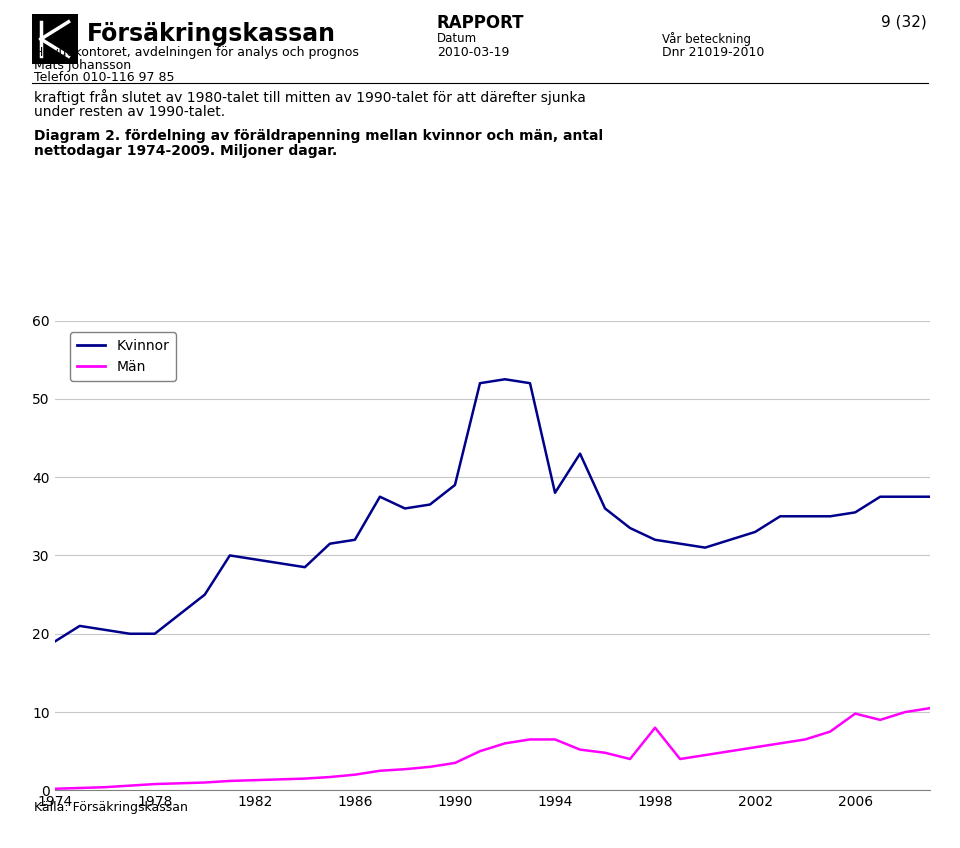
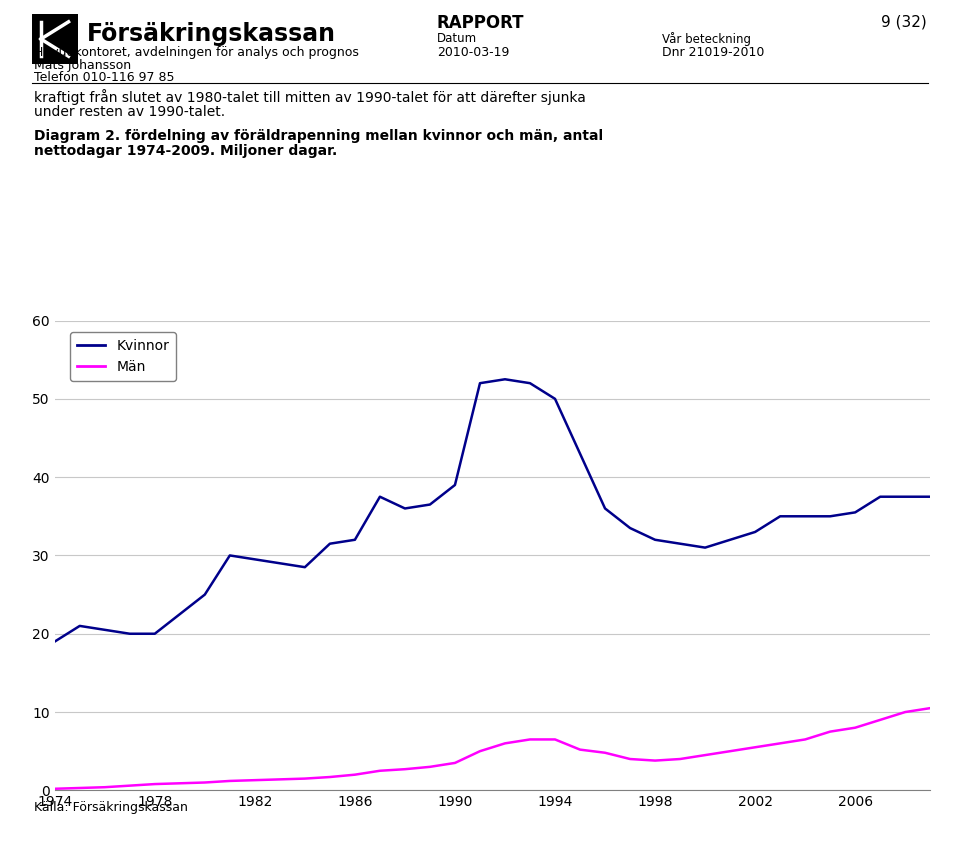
Kvinnor/1994: 38.0 -> 50.0
Män/1998: 8.0 -> 3.8
Män/2006: 9.8 -> 8.0
